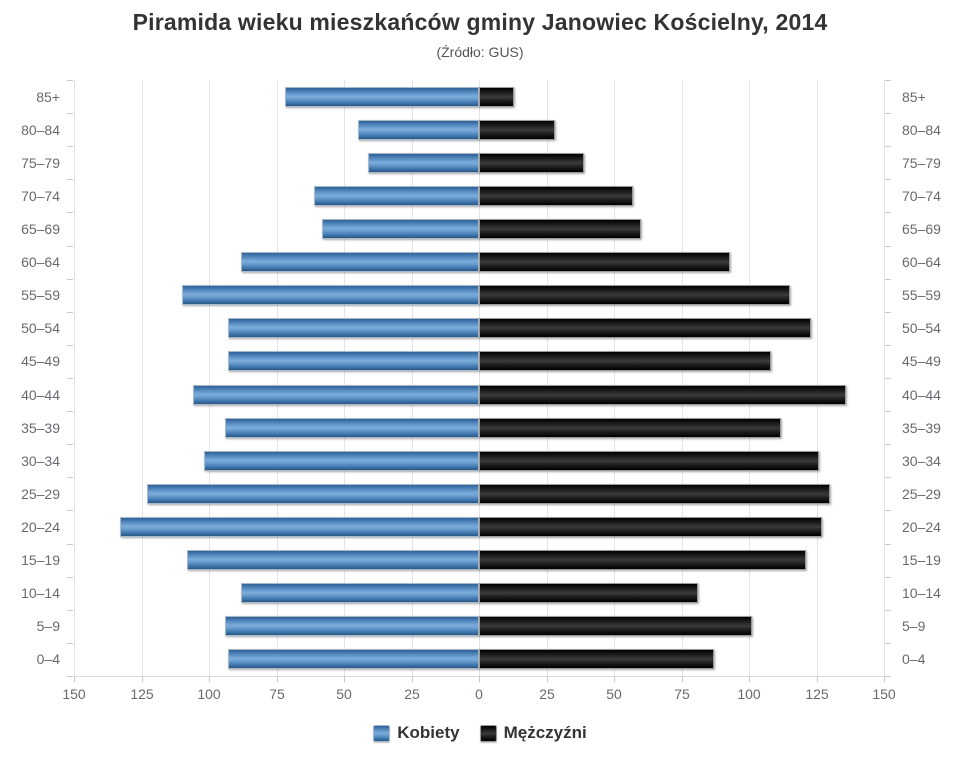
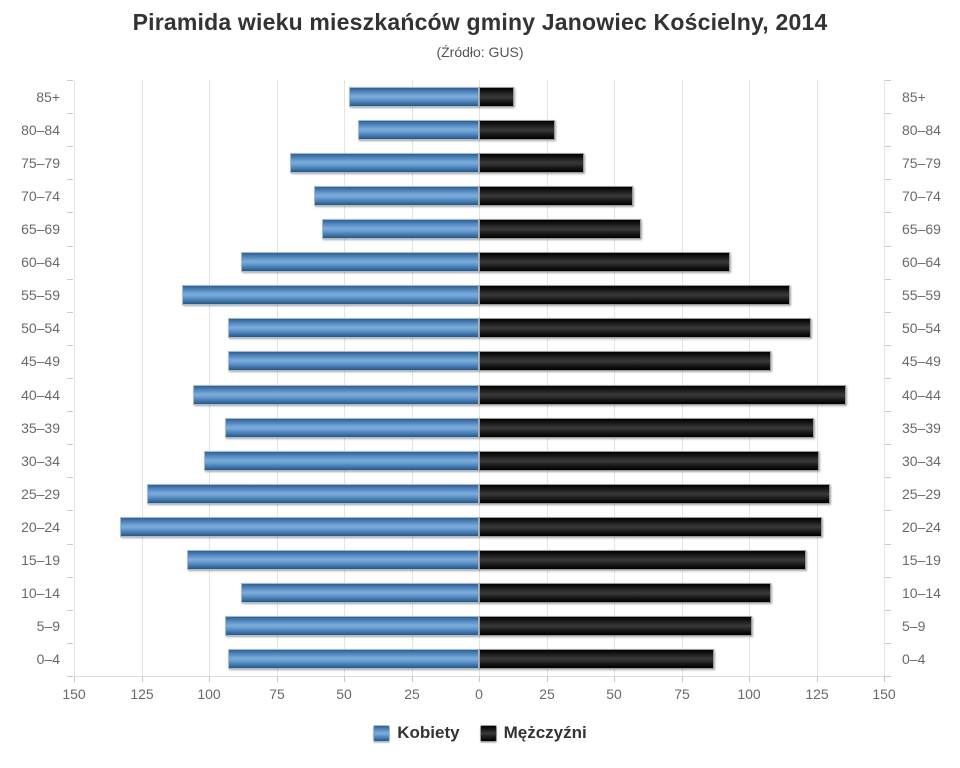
Kobiety/85+: 72 -> 48
Kobiety/75–79: 41 -> 70
Mężczyźni/35–39: 112 -> 124
Mężczyźni/10–14: 81 -> 108
